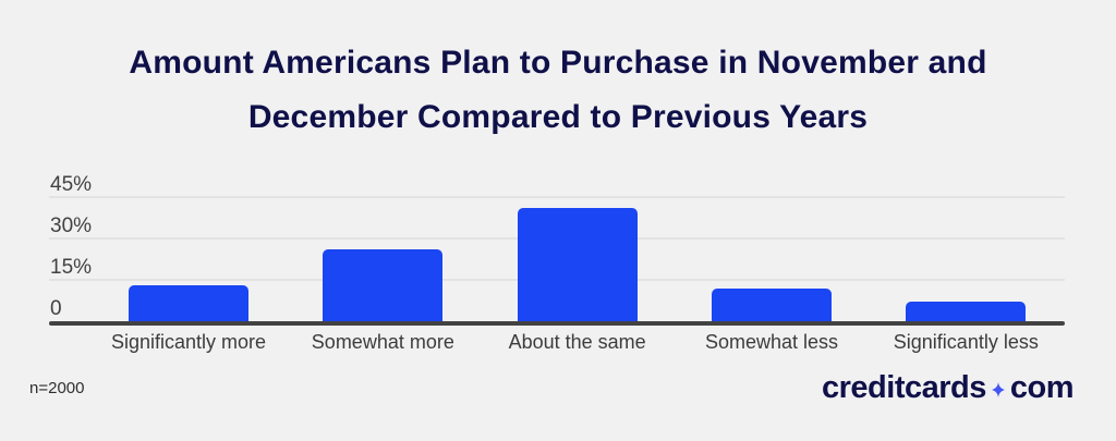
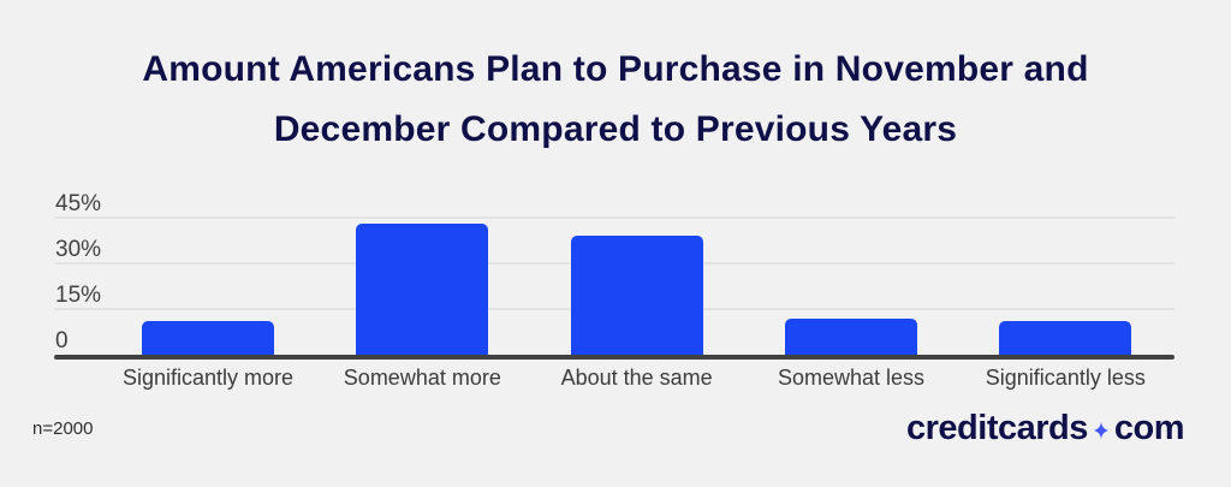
Significantly more: 13% -> 11%
Somewhat more: 26% -> 43%
About the same: 41% -> 39%
Significantly less: 7% -> 11%
